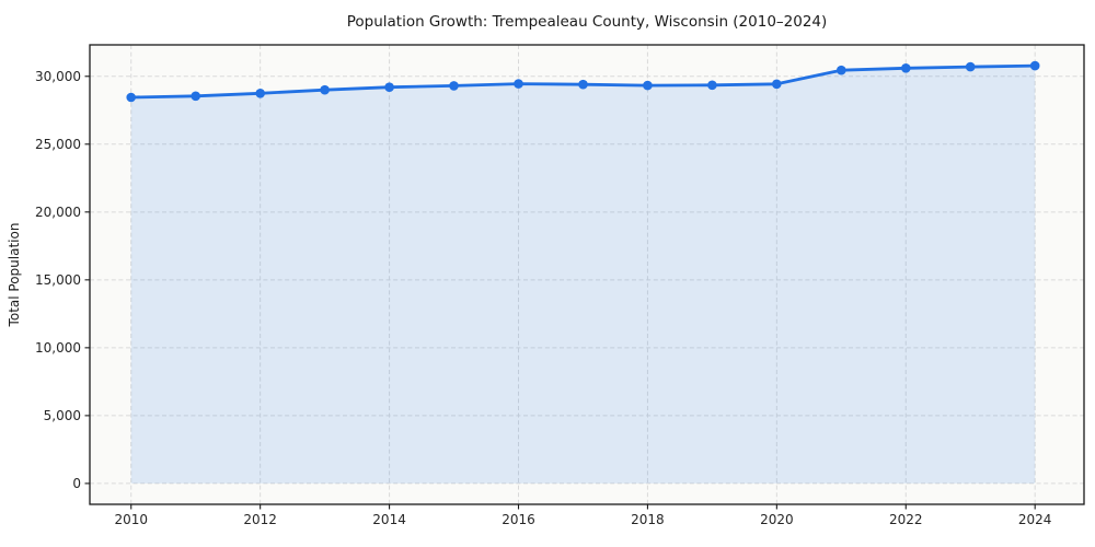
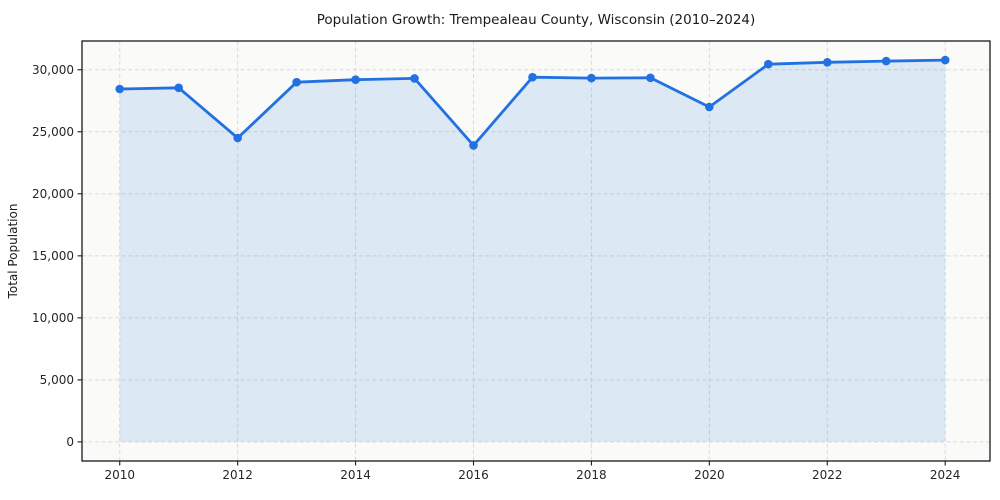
2012: 28800 -> 24500
2016: 29400 -> 23900
2020: 29400 -> 27000
